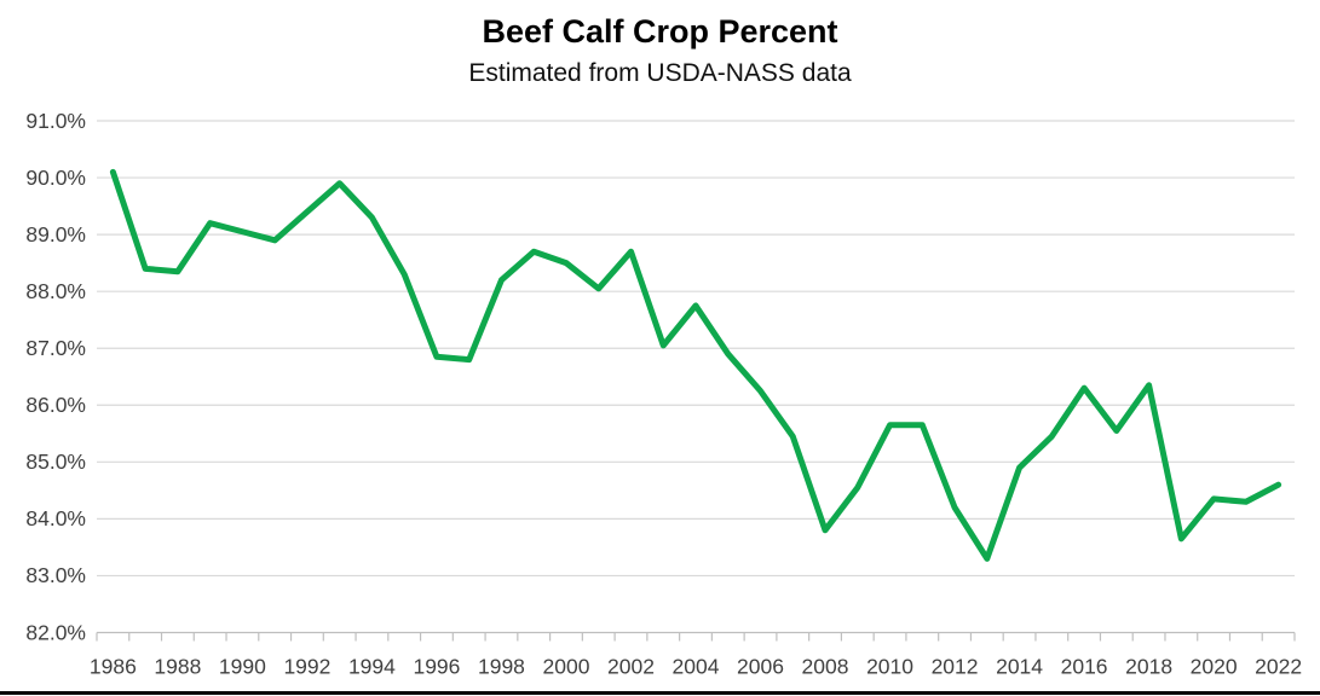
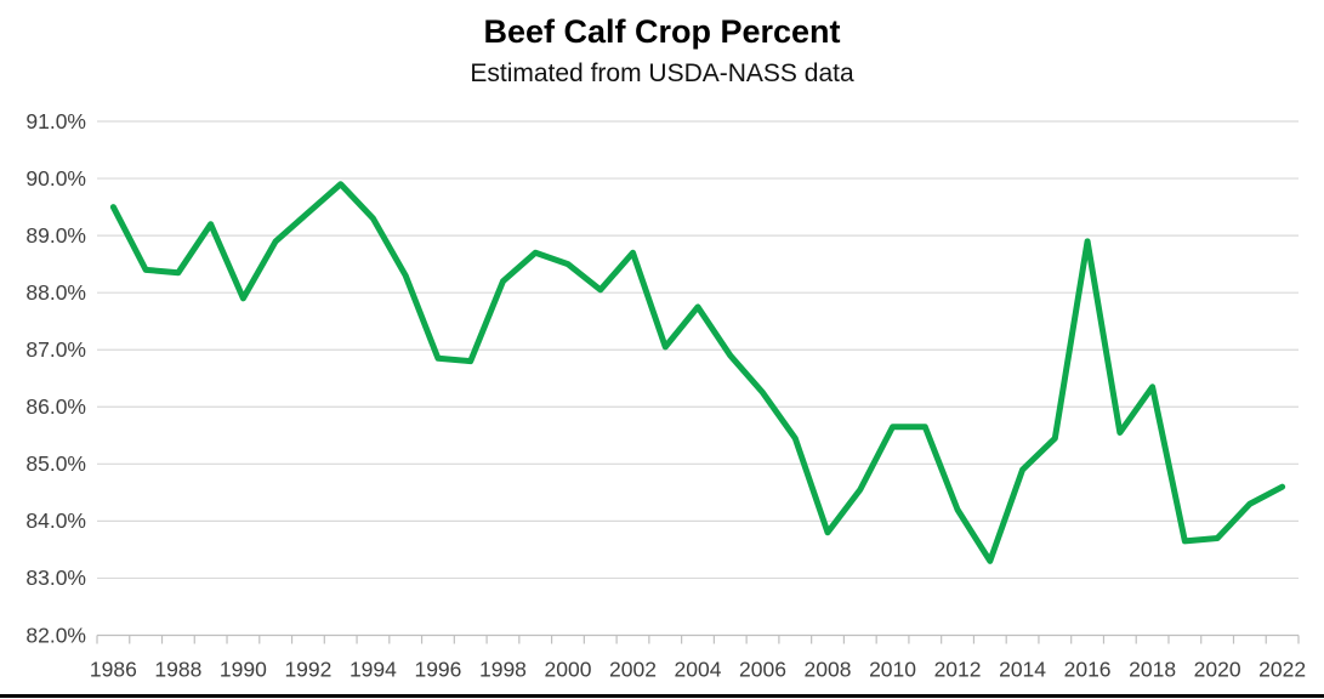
1986: 90.1% -> 89.5%
1990: 89.0% -> 87.9%
2016: 86.3% -> 88.9%
2020: 84.3% -> 83.7%
